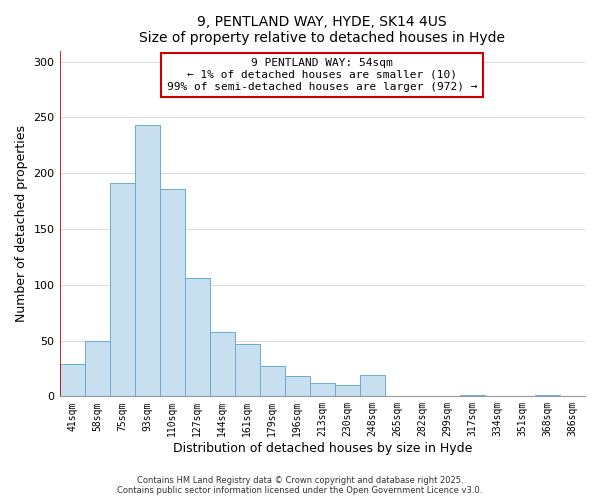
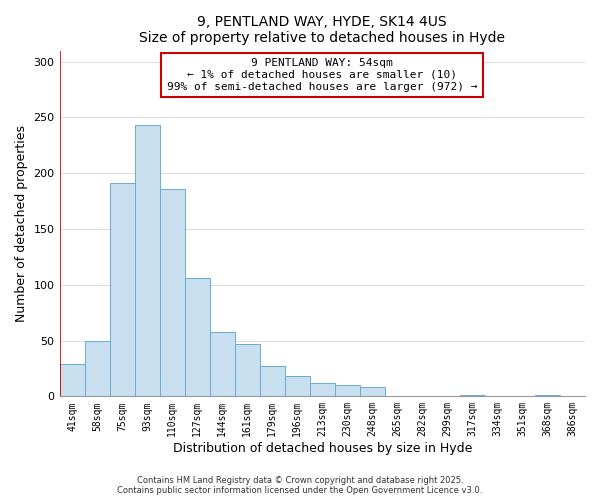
248sqm: 19 -> 8
